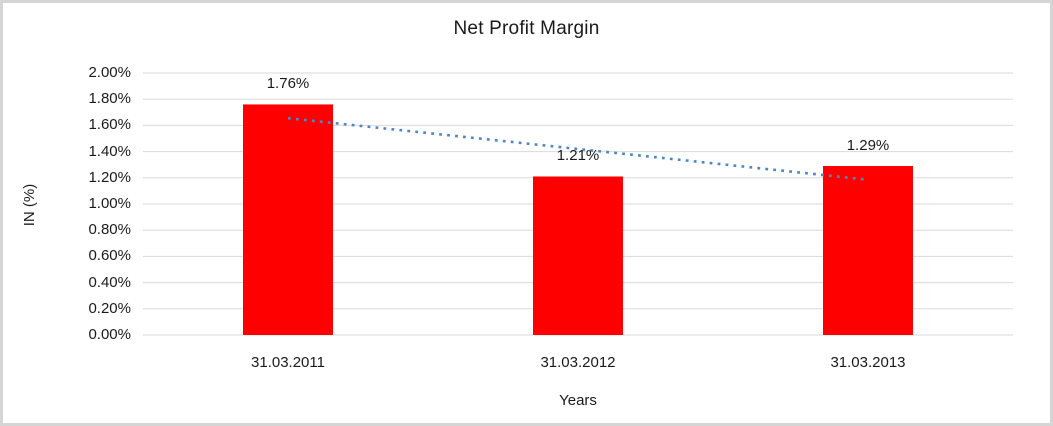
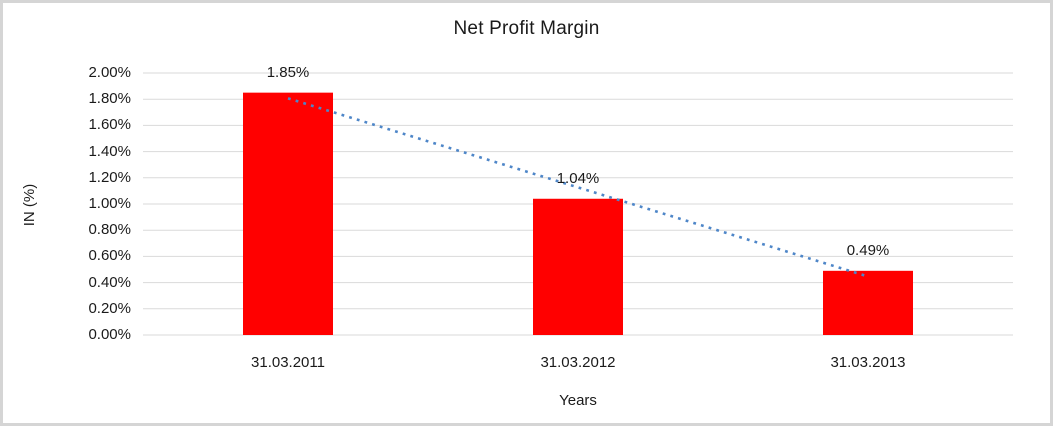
31.03.2011: 1.76% -> 1.85%
31.03.2012: 1.21% -> 1.04%
31.03.2013: 1.29% -> 0.49%
